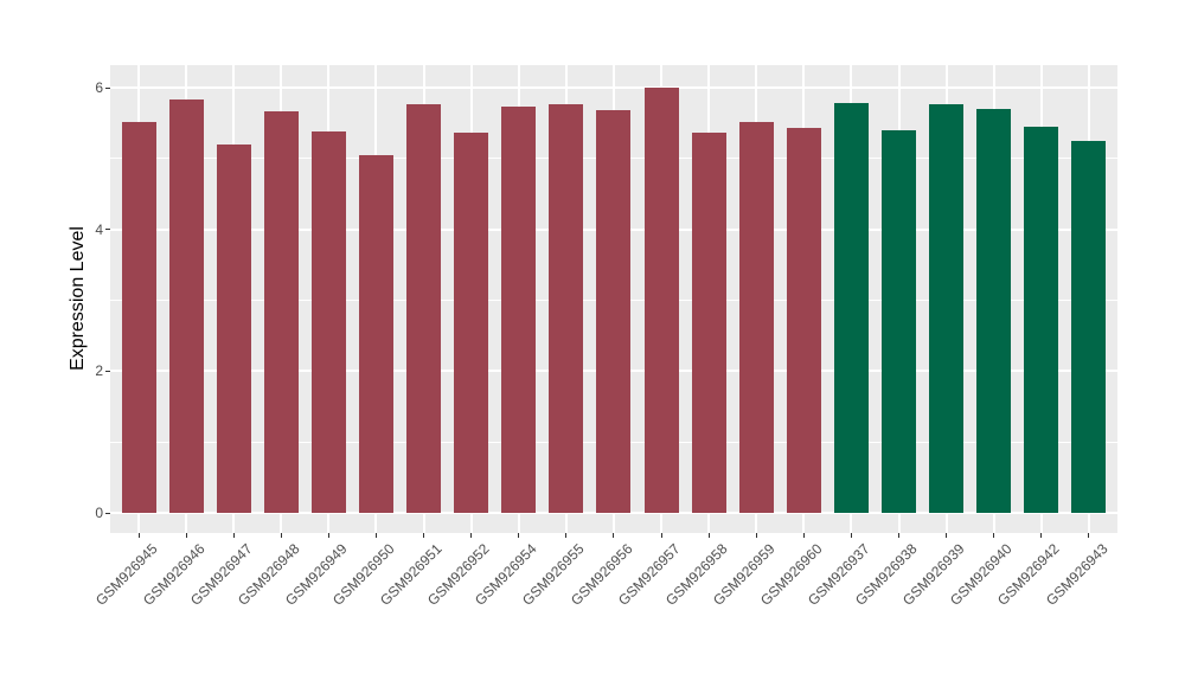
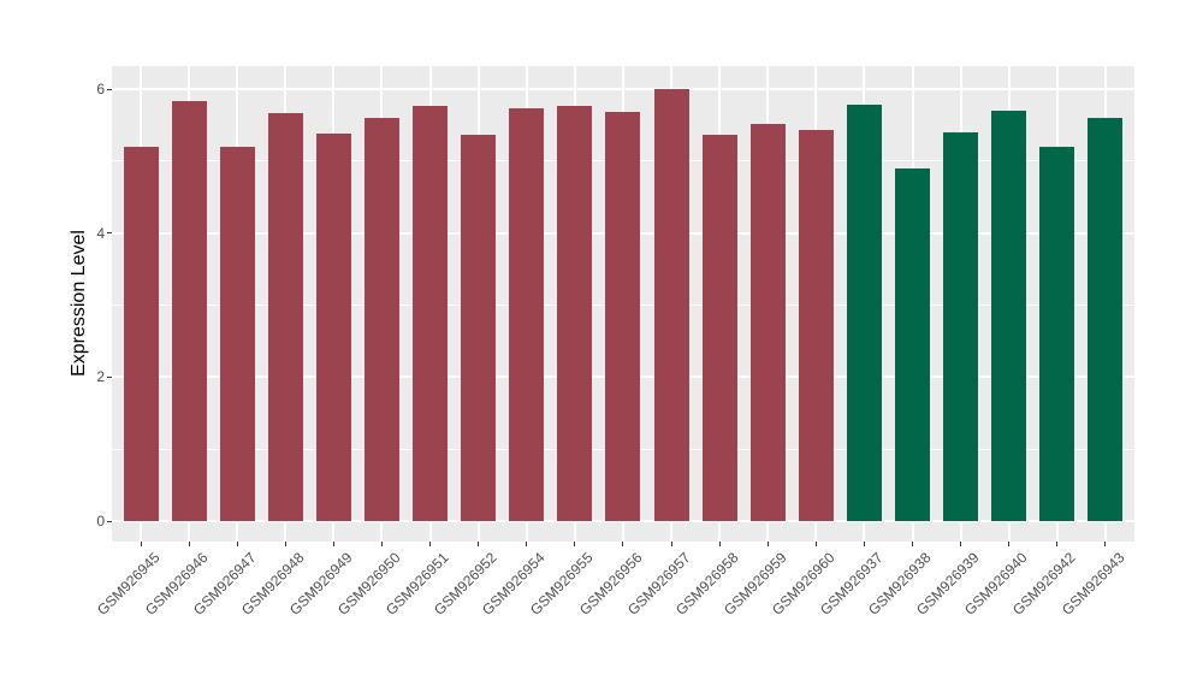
GSM926945: 5.5 -> 5.2
GSM926950: 5.0 -> 5.6
GSM926938: 5.4 -> 4.9
GSM926939: 5.8 -> 5.4
GSM926942: 5.5 -> 5.2
GSM926943: 5.2 -> 5.6
